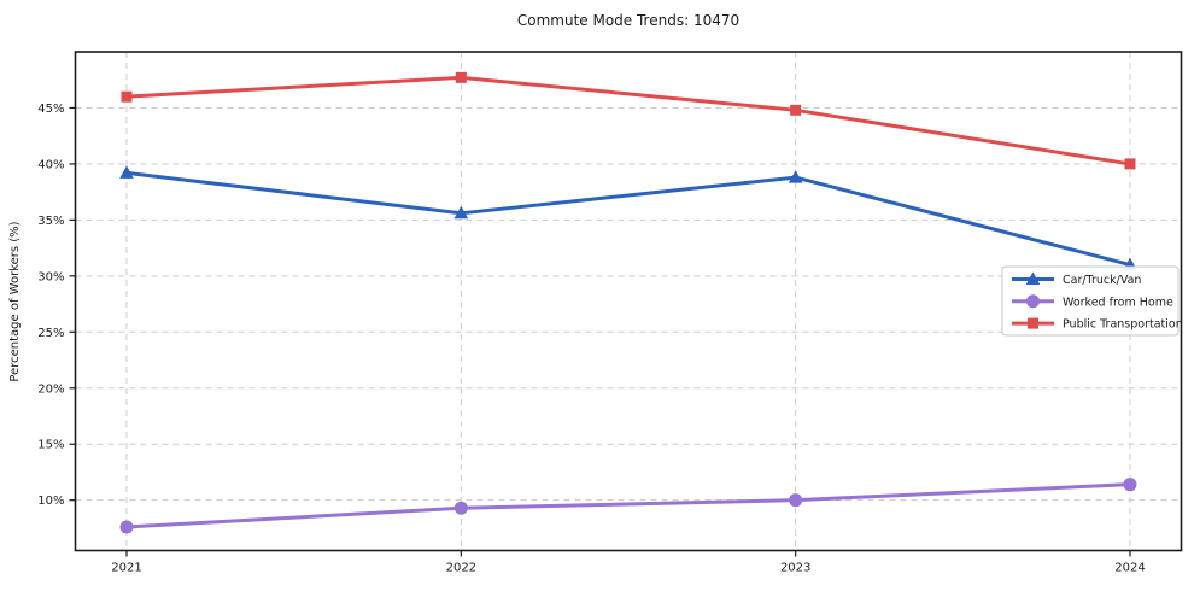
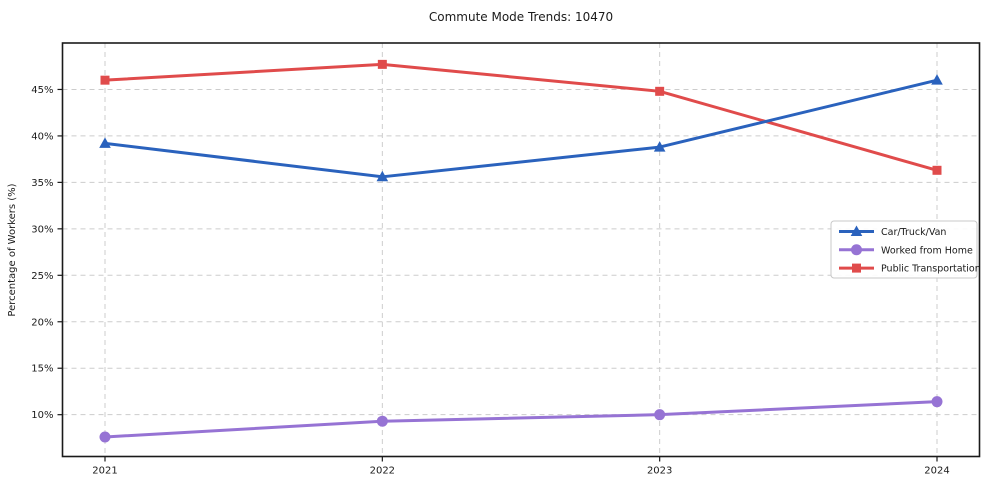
Car/Truck/Van/2024: 31% -> 46%
Public Transportation/2024: 40% -> 36%
